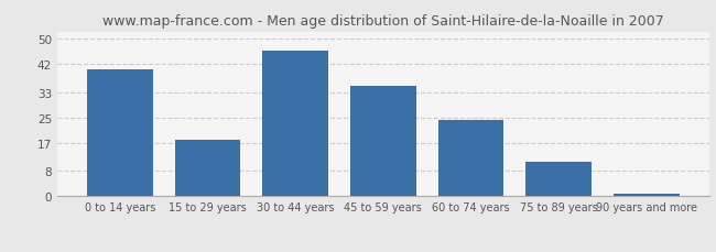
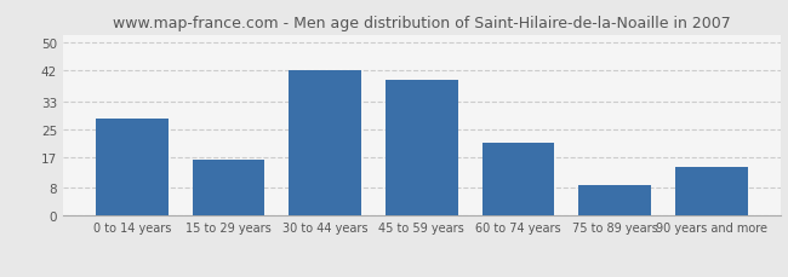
0 to 14 years: 40 -> 28
15 to 29 years: 18 -> 16
30 to 44 years: 46 -> 42
45 to 59 years: 35 -> 39
60 to 74 years: 24 -> 21
75 to 89 years: 11 -> 9
90 years and more: 1 -> 14
